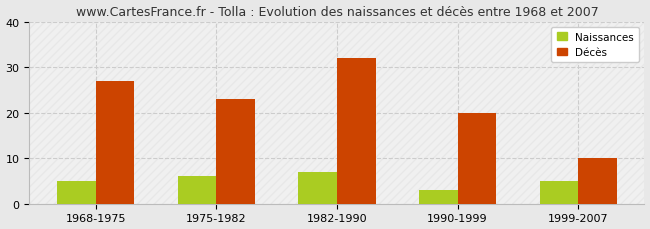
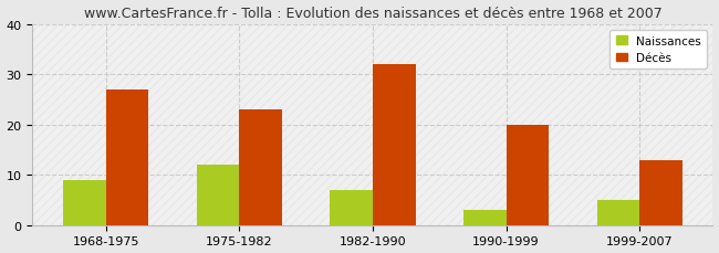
Naissances/1968-1975: 5 -> 9
Naissances/1975-1982: 6 -> 12
Décès/1999-2007: 10 -> 13
